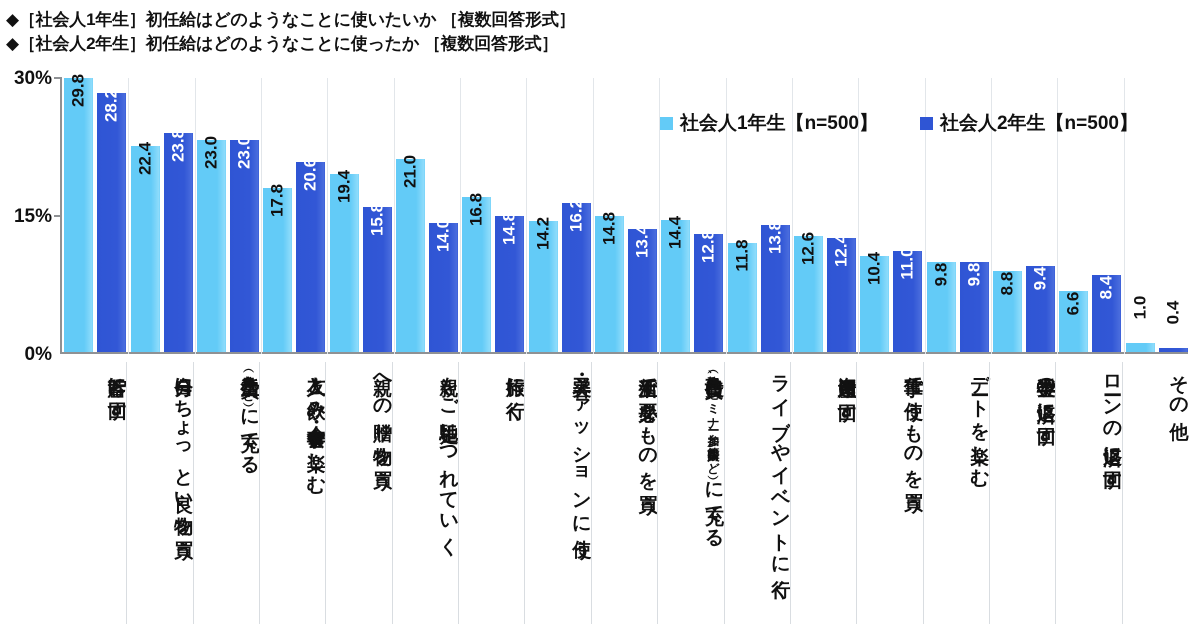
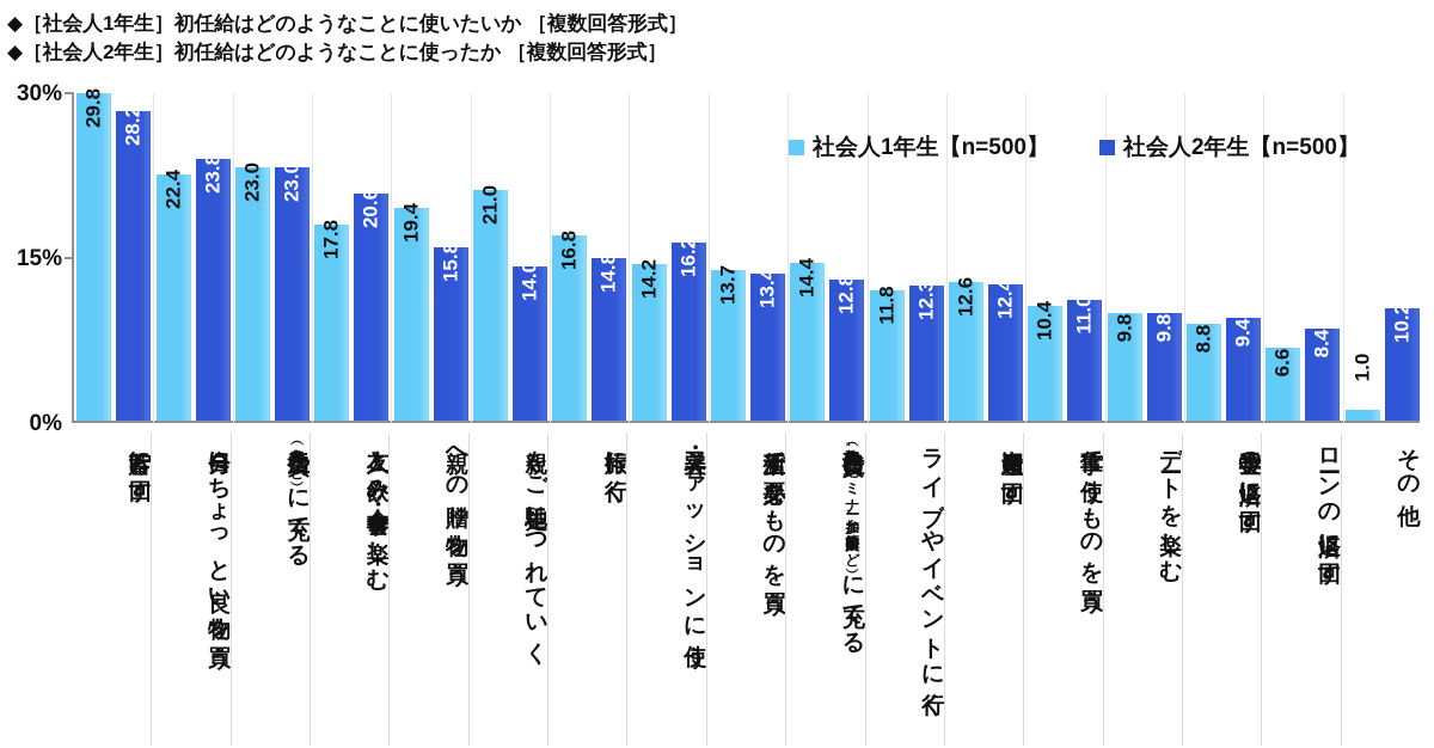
社会人1年生【n=500】/新生活で必要なものを買う: 14.8 -> 13.7
社会人2年生【n=500】/ライブやイベントに行く: 13.8 -> 12.3
社会人2年生【n=500】/その他: 0.4 -> 10.2
